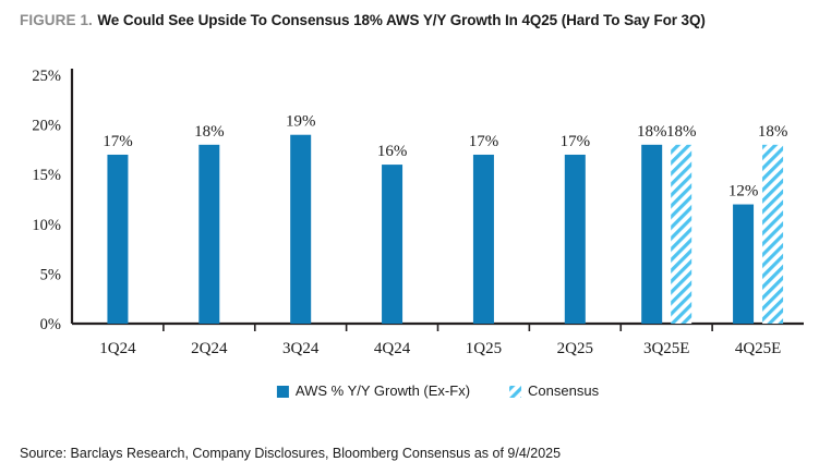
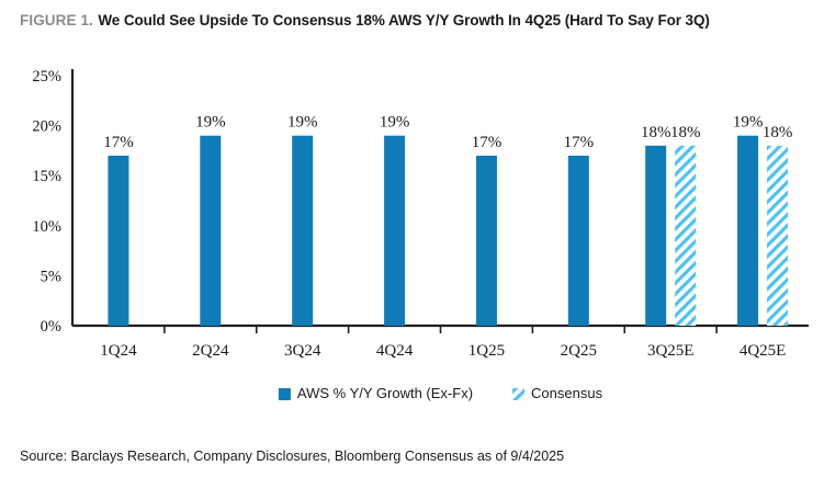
AWS % Y/Y Growth (Ex-Fx)/2Q24: 18% -> 19%
AWS % Y/Y Growth (Ex-Fx)/4Q24: 16% -> 19%
AWS % Y/Y Growth (Ex-Fx)/4Q25E: 12% -> 19%
